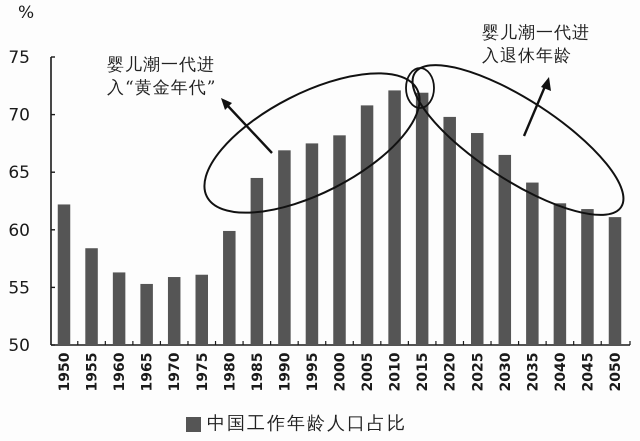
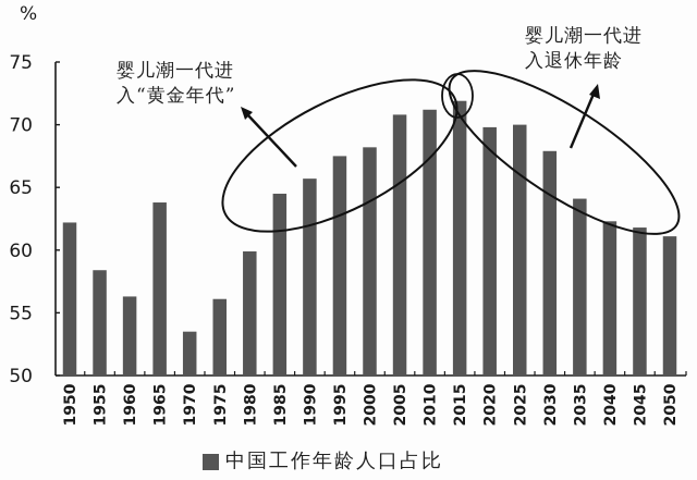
1965: 55.3 -> 63.8
1970: 55.9 -> 53.5
1990: 66.9 -> 65.7
2010: 72.1 -> 71.2
2025: 68.4 -> 70.0
2030: 66.5 -> 67.9
